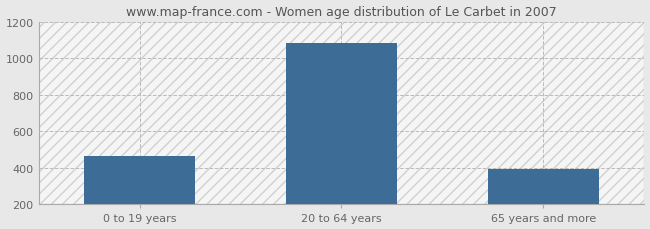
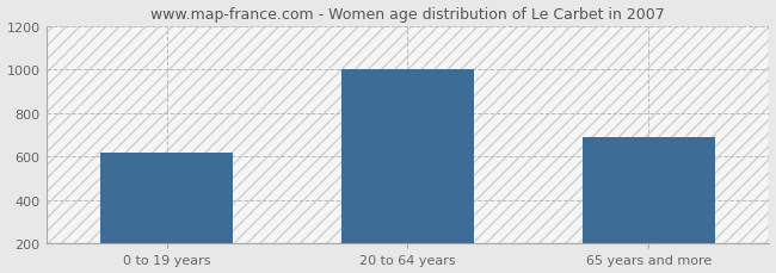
0 to 19 years: 460 -> 620
20 to 64 years: 1080 -> 1000
65 years and more: 390 -> 690
